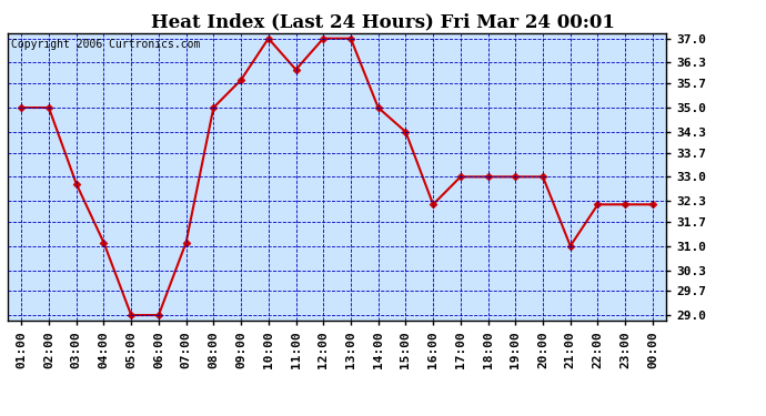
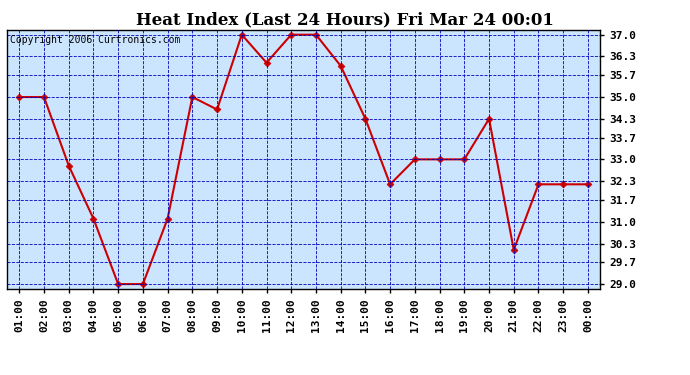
09:00: 35.8 -> 34.6
14:00: 35.0 -> 36.0
20:00: 33.0 -> 34.3
21:00: 31.0 -> 30.1
